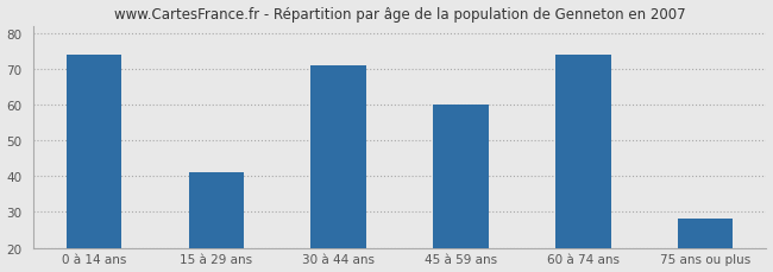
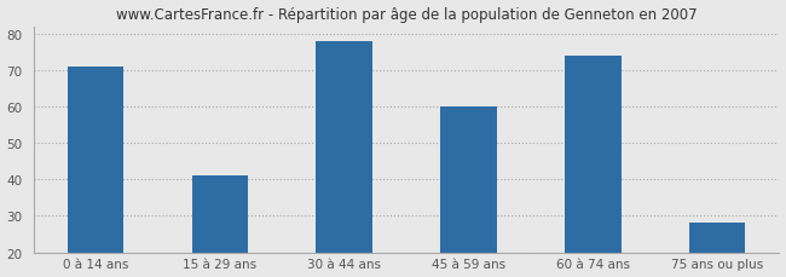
0 à 14 ans: 74 -> 71
30 à 44 ans: 71 -> 78
